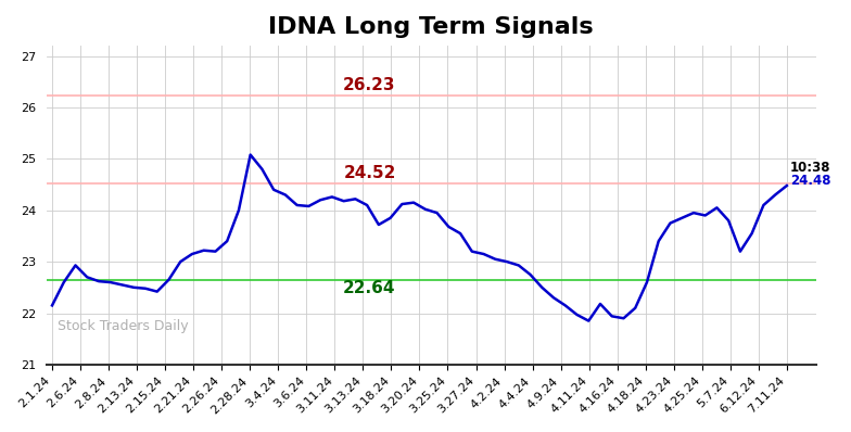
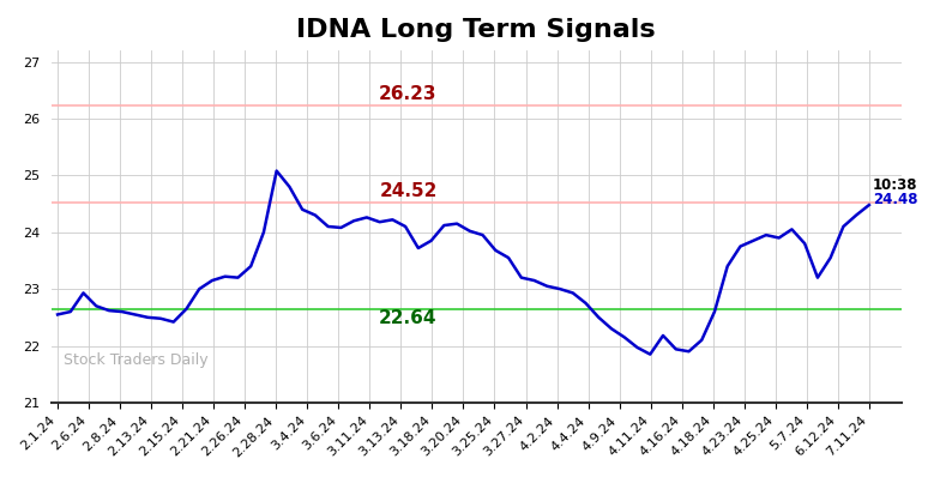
2.1.24: 22.15 -> 22.55
